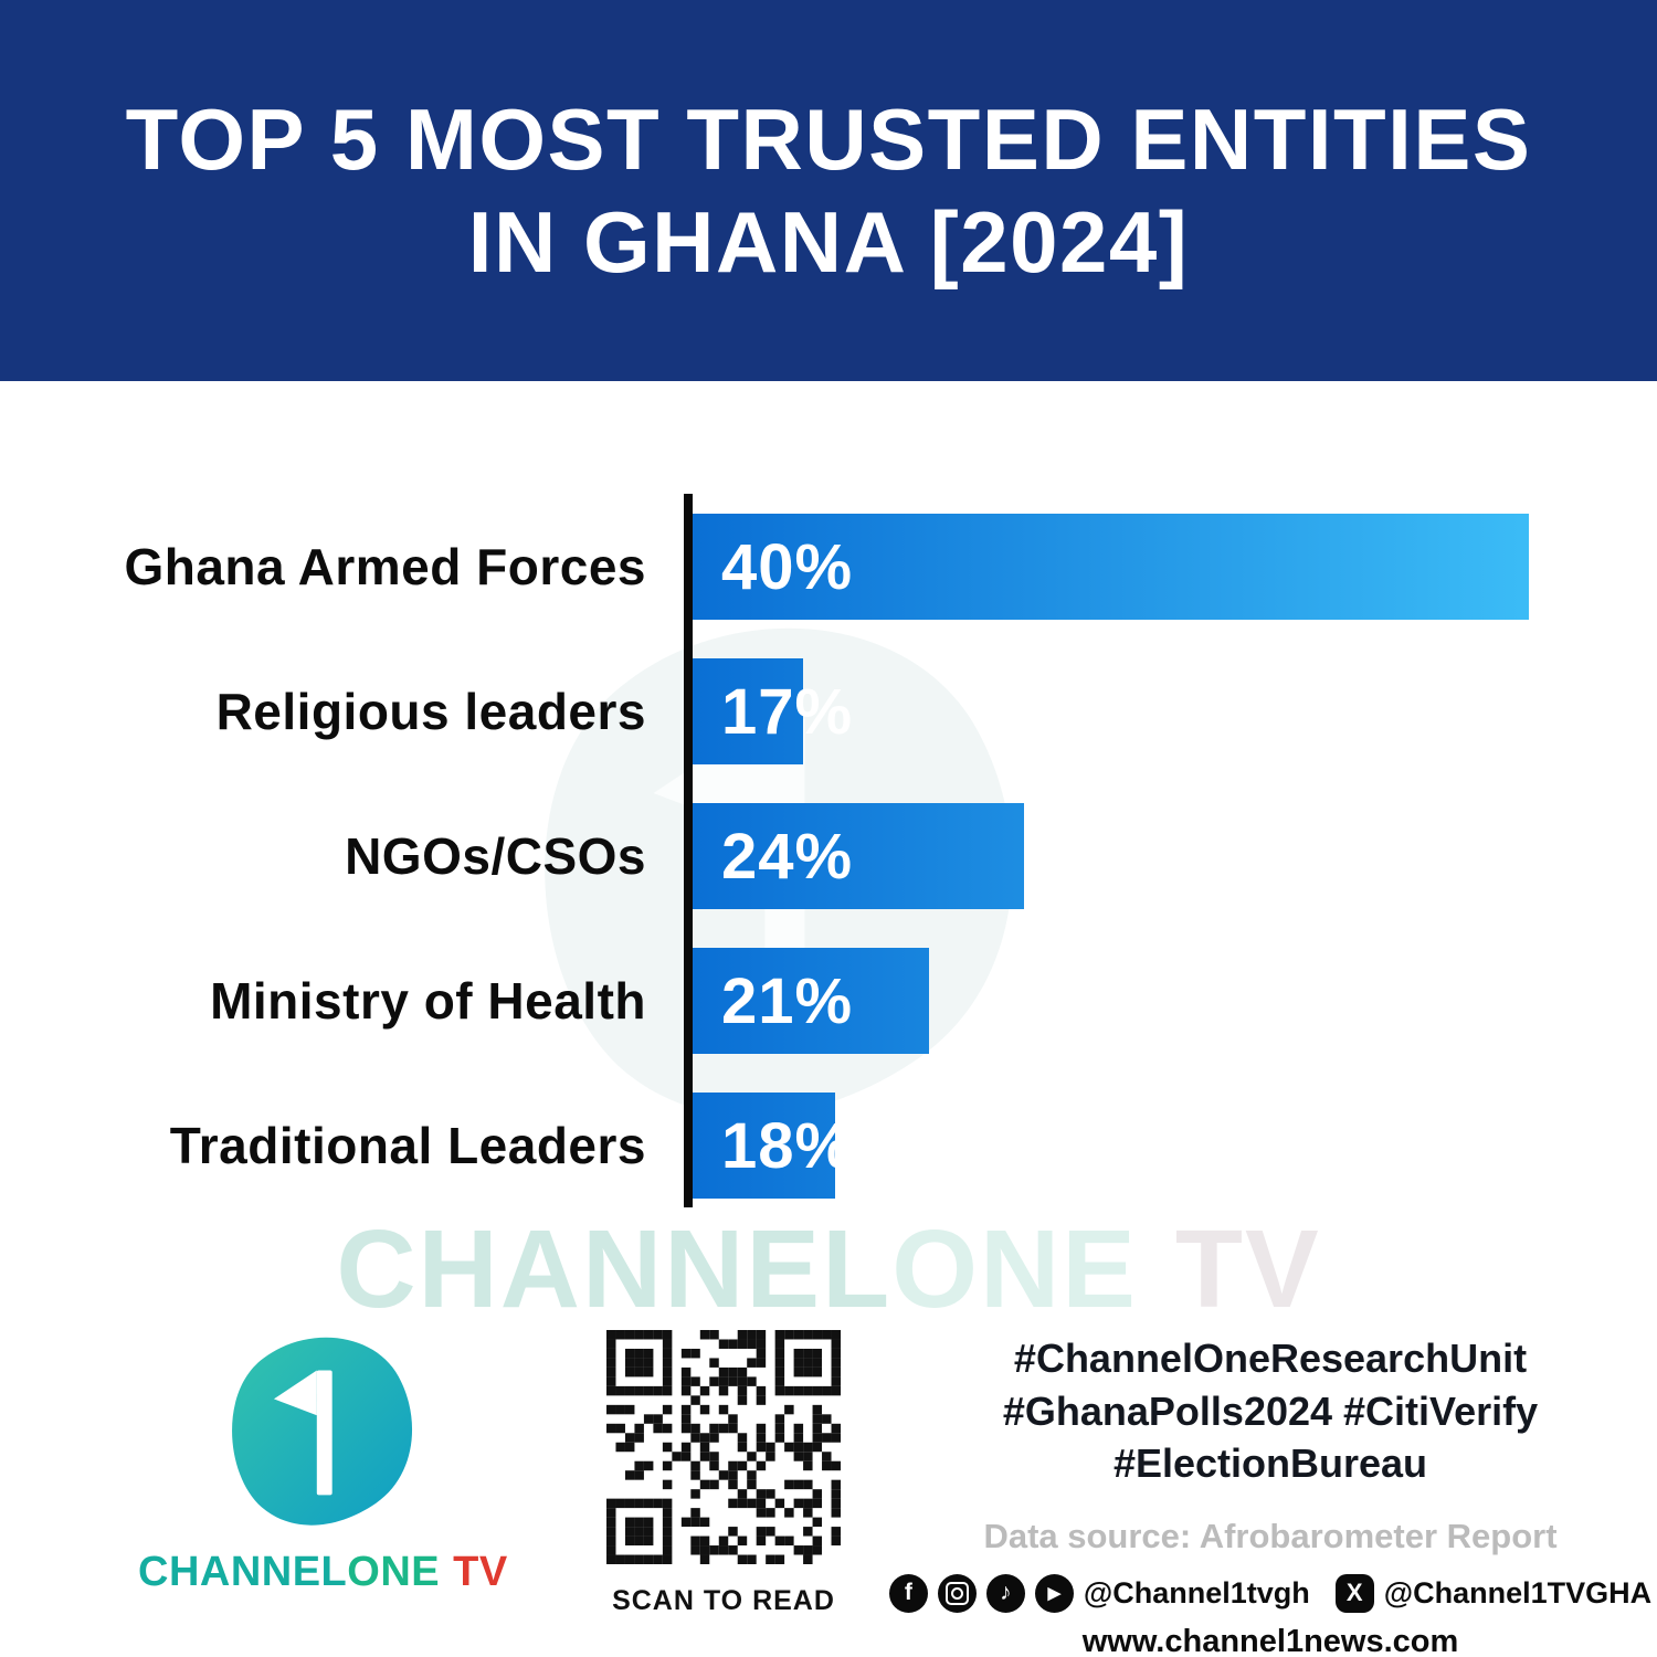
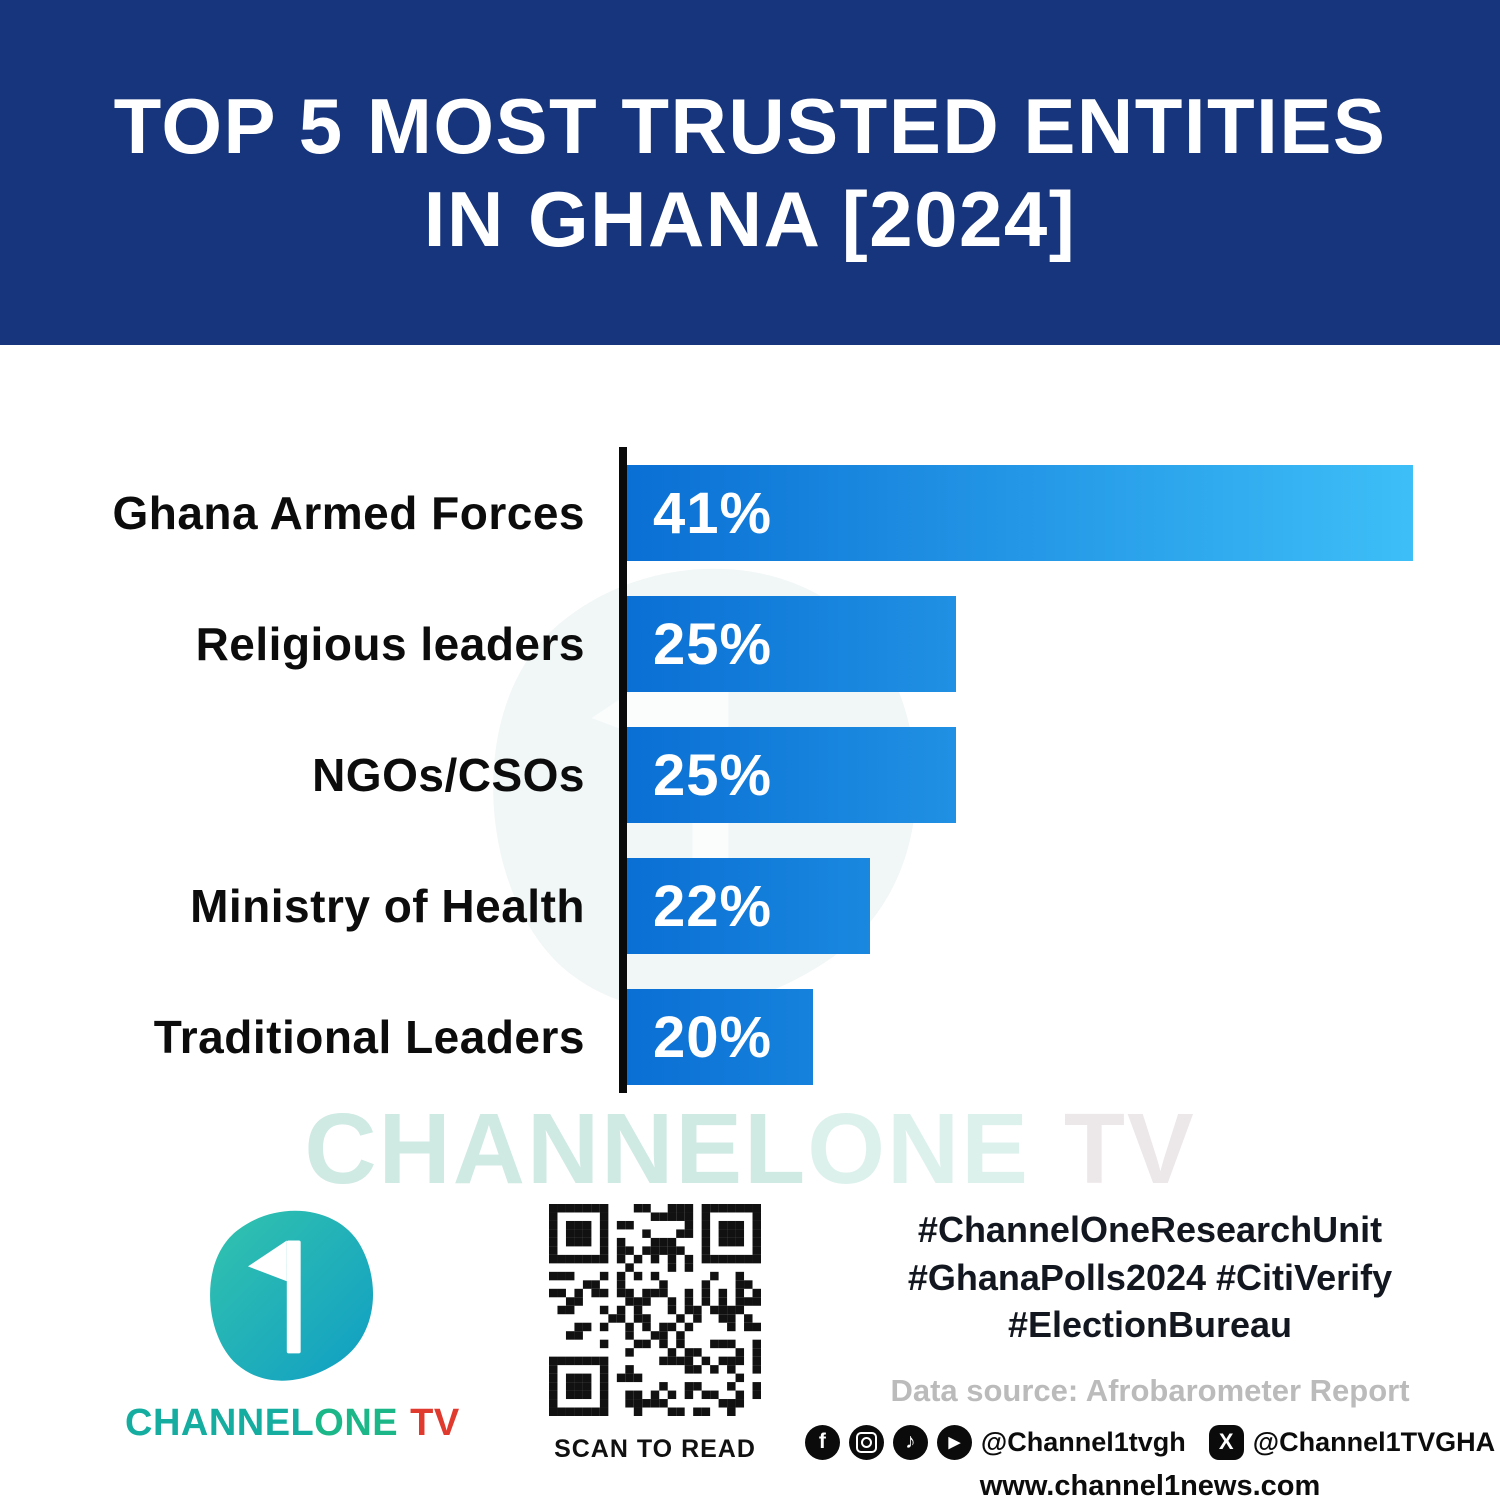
Ghana Armed Forces: 40% -> 41%
Religious leaders: 17% -> 25%
NGOs/CSOs: 24% -> 25%
Ministry of Health: 21% -> 22%
Traditional Leaders: 18% -> 20%
